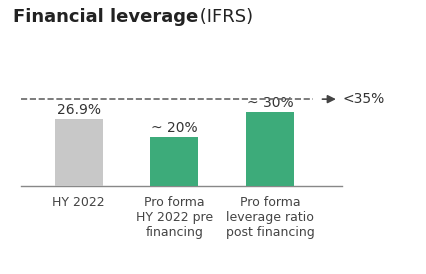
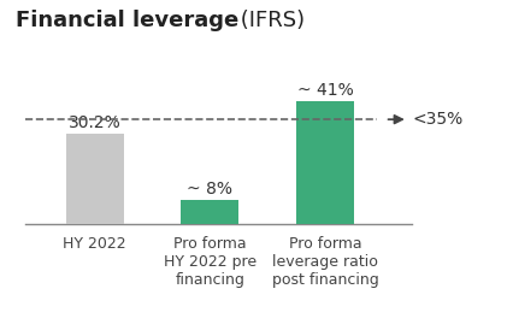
HY 2022: 26.9% -> 30.2%
Pro forma HY 2022 pre financing: 20% -> 8%
Pro forma leverage ratio post financing: 30% -> 41%
